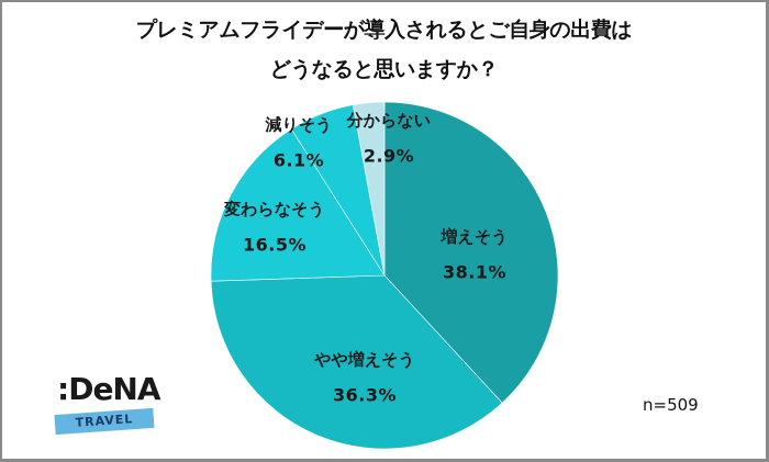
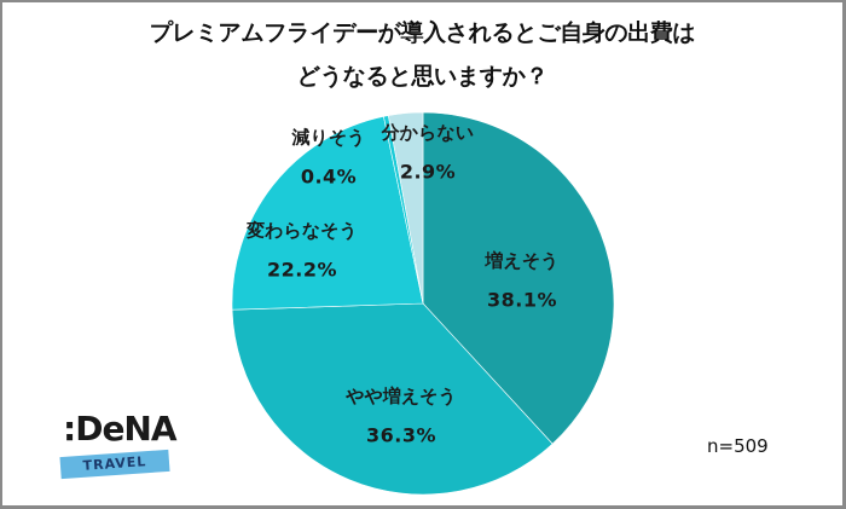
変わらなそう: 16.5% -> 22.2%
減りそう: 6.1% -> 0.4%
